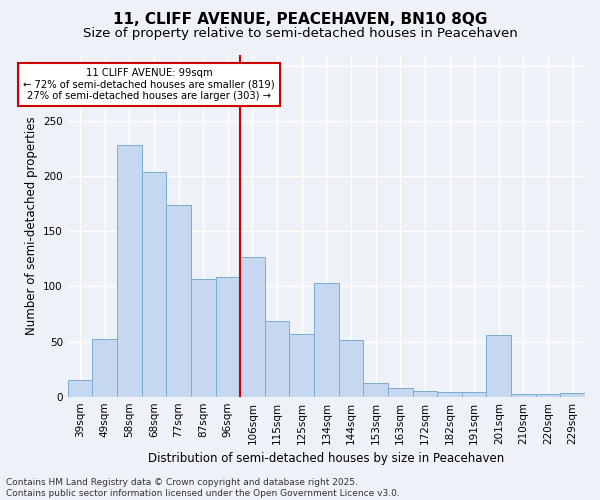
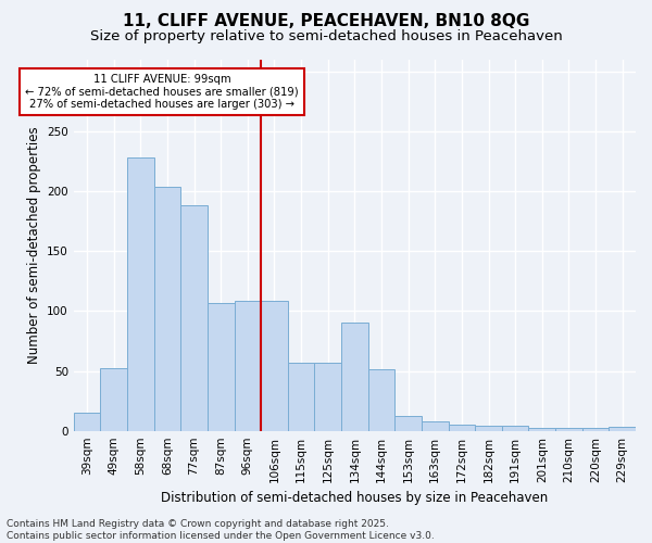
77sqm: 174 -> 188
106sqm: 127 -> 109
115sqm: 69 -> 57
134sqm: 103 -> 90
201sqm: 56 -> 2
